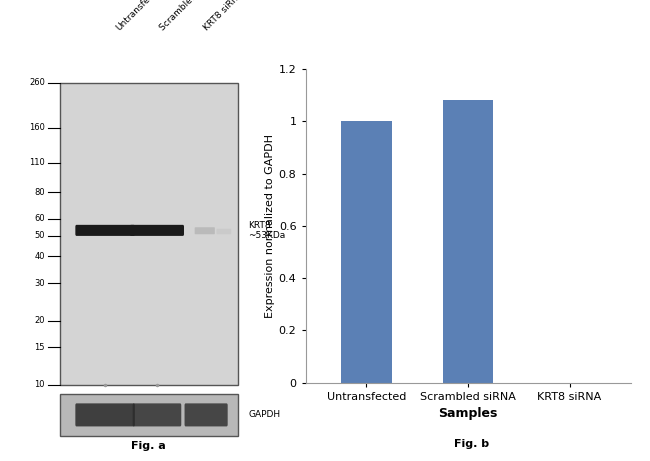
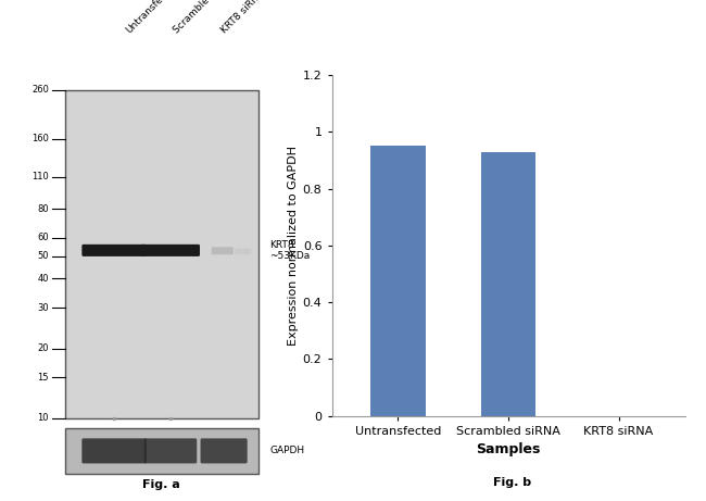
Untransfected: 1.00 -> 0.95
Scrambled siRNA: 1.08 -> 0.93
